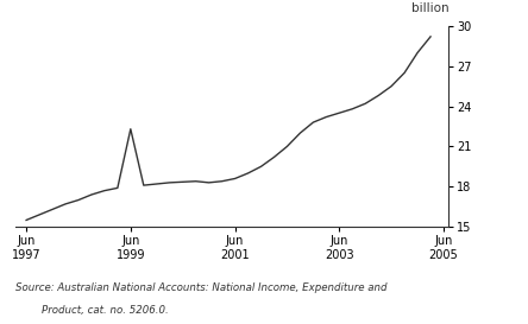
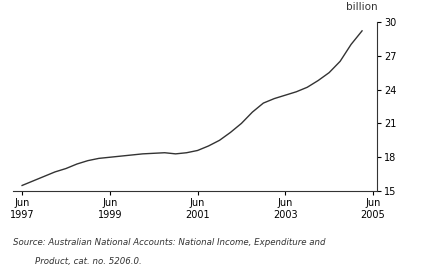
Jun 1999: 22.3 -> 18.0
